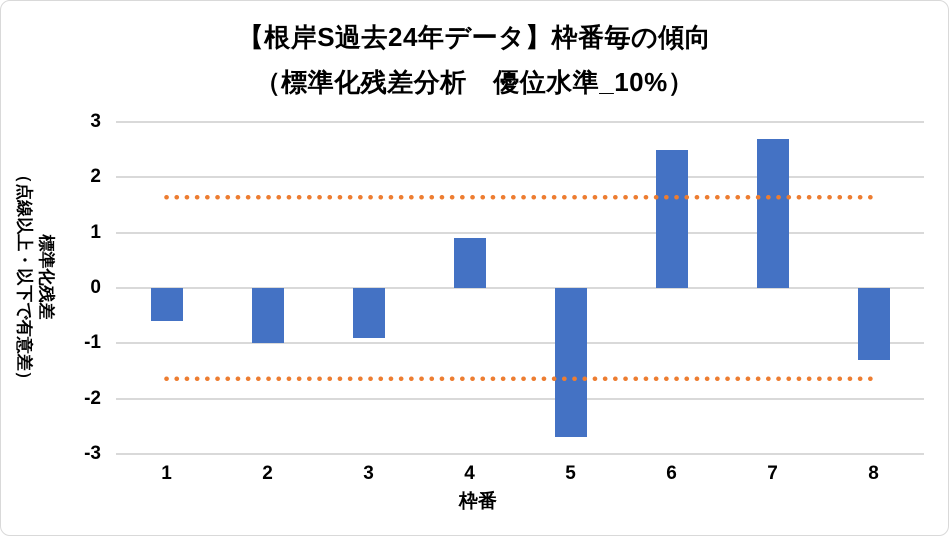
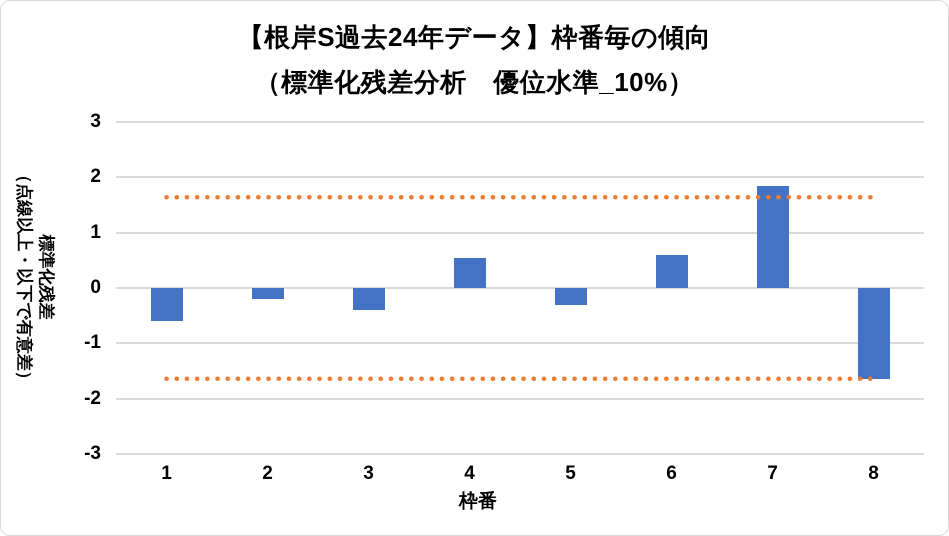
2: -1.0 -> -0.2
3: -0.9 -> -0.4
4: 0.9 -> 0.6
5: -2.7 -> -0.3
6: 2.5 -> 0.6
7: 2.7 -> 1.9
8: -1.3 -> -1.6
